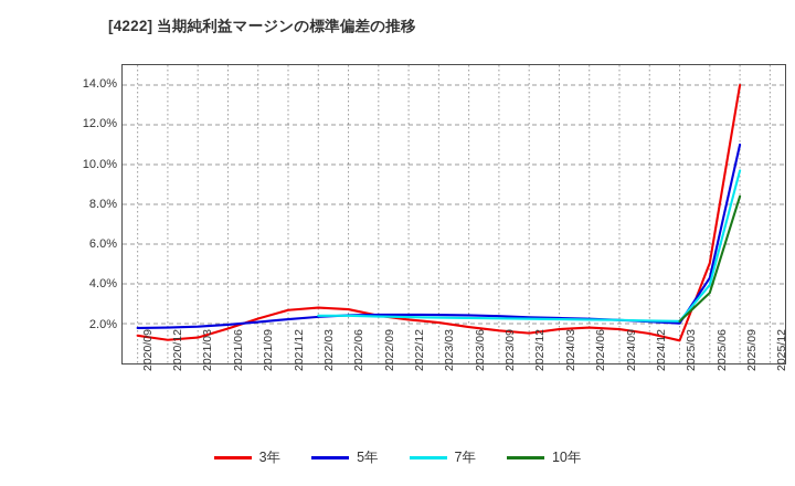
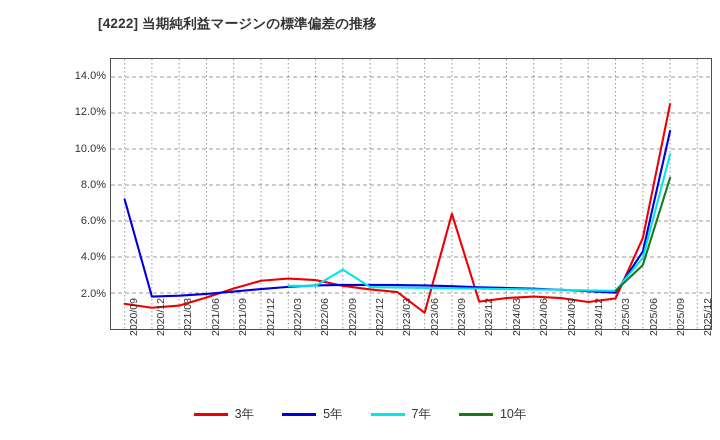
5年/2020/09: 1.8% -> 7.2%
7年/2022/09: 2.4% -> 3.3%
3年/2023/06: 1.8% -> 0.9%
3年/2023/09: 1.6% -> 6.4%
3年/2025/03: 1.1% -> 1.7%
3年/2025/09: 14.0% -> 12.5%
